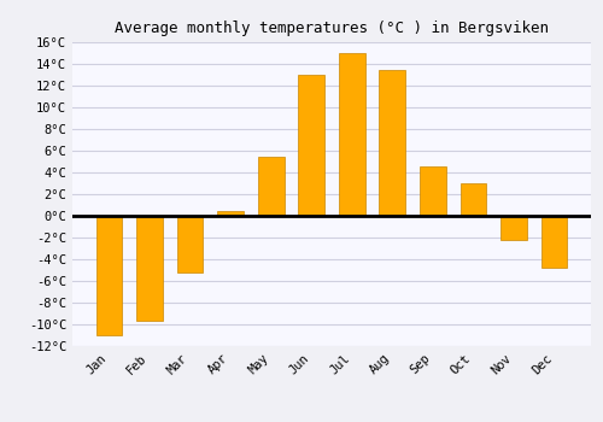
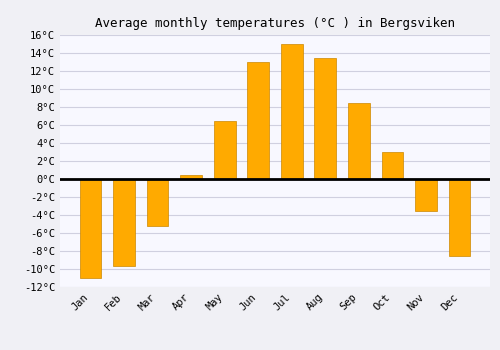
May: 5.4°C -> 6.5°C
Sep: 4.6°C -> 8.5°C
Nov: -2.2°C -> -3.5°C
Dec: -4.8°C -> -8.5°C
